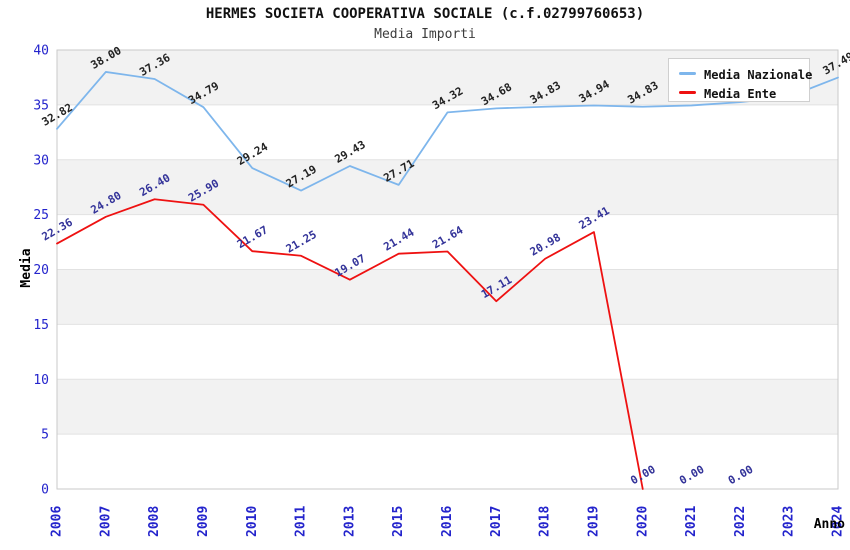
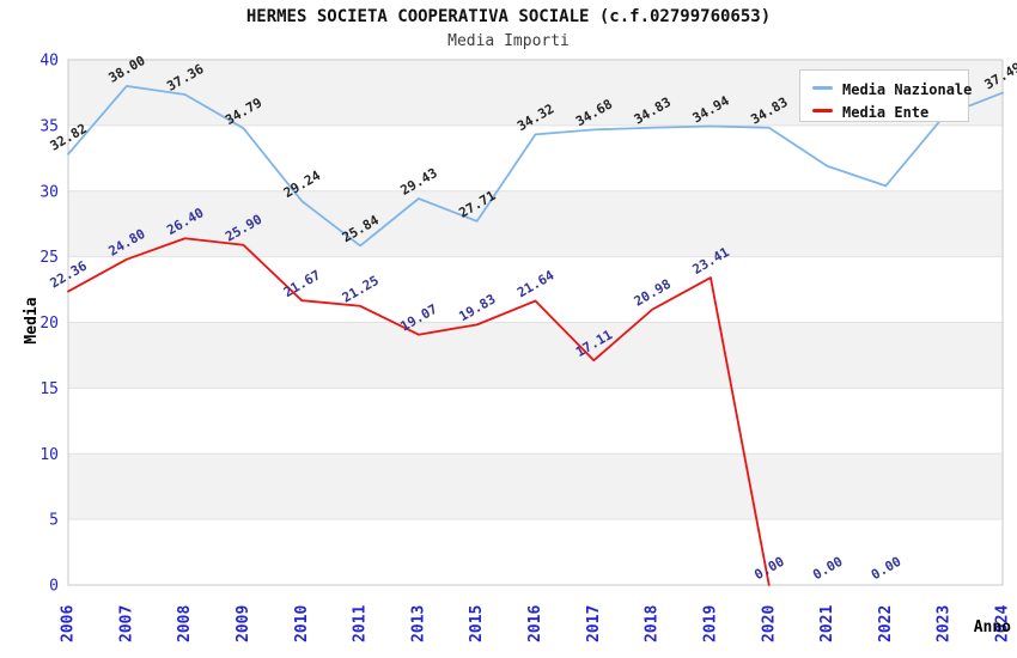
Media Nazionale/2011: 27.19 -> 25.84
Media Ente/2015: 21.44 -> 19.83
Media Nazionale/2021: 35.0 -> 31.9
Media Nazionale/2022: 35.2 -> 30.4
